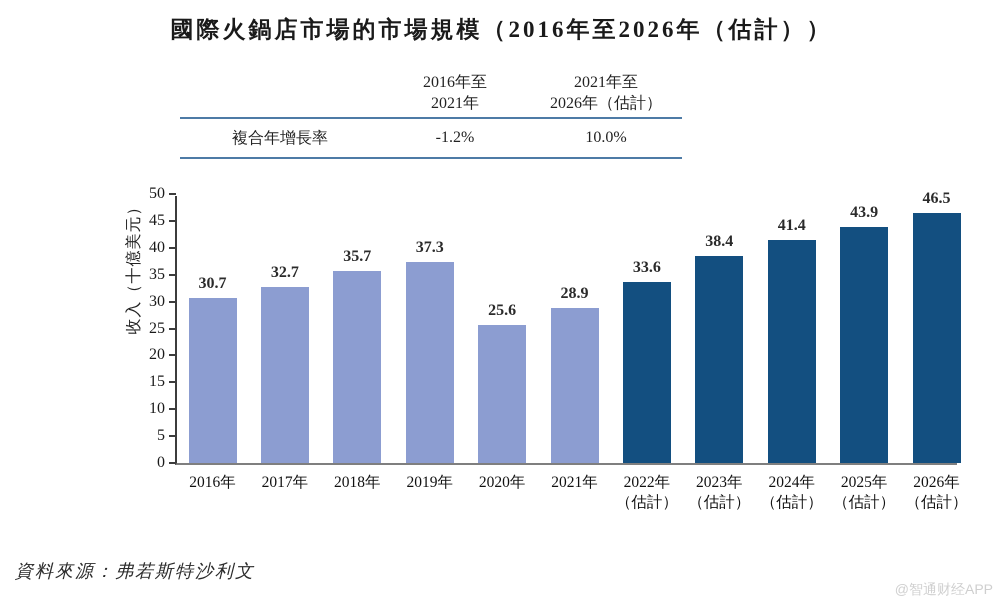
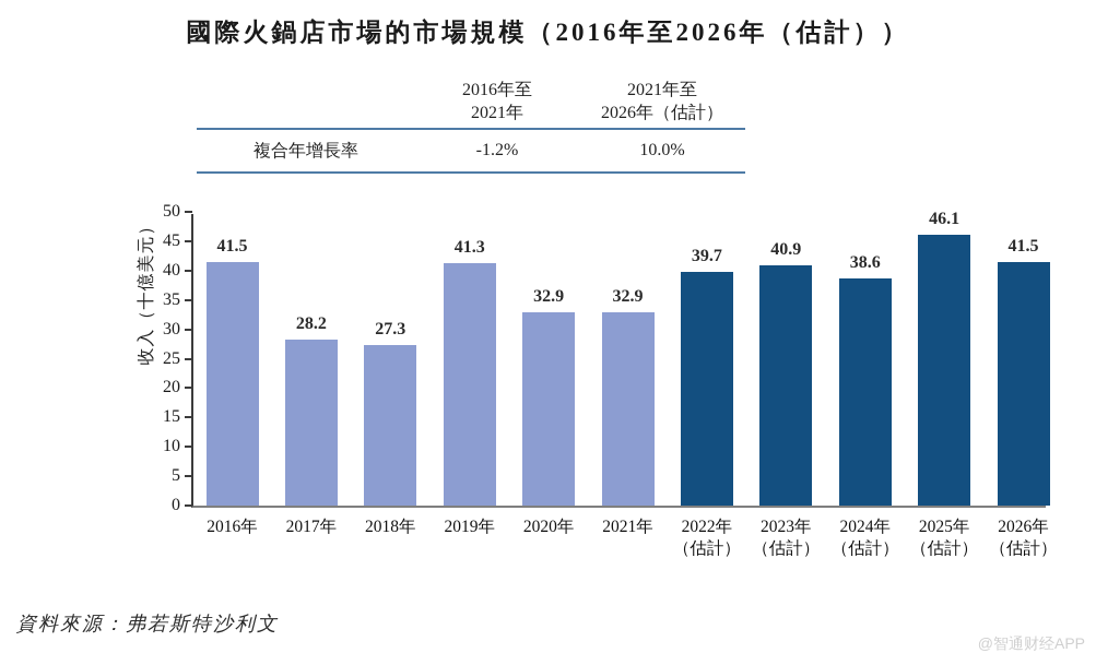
2016年: 30.7 -> 41.5
2017年: 32.7 -> 28.2
2018年: 35.7 -> 27.3
2019年: 37.3 -> 41.3
2020年: 25.6 -> 32.9
2021年: 28.9 -> 32.9
2022年: 33.6 -> 39.7
2023年: 38.4 -> 40.9
2024年: 41.4 -> 38.6
2025年: 43.9 -> 46.1
2026年: 46.5 -> 41.5
